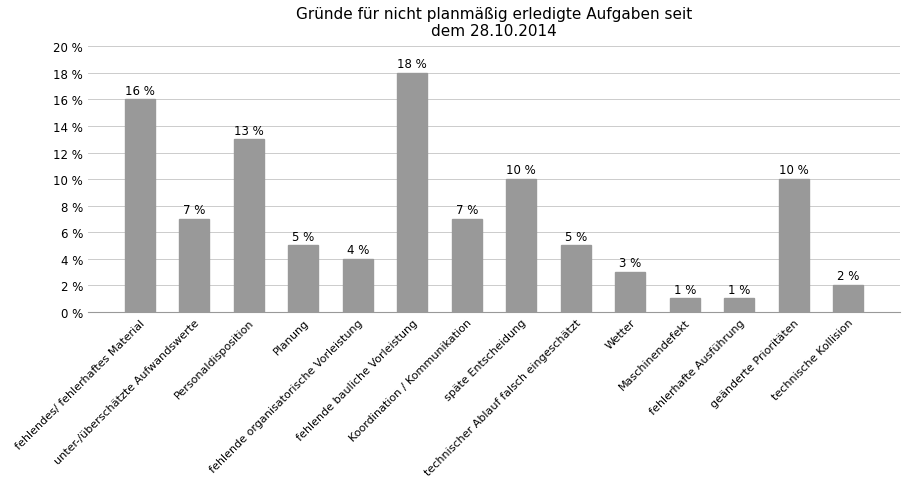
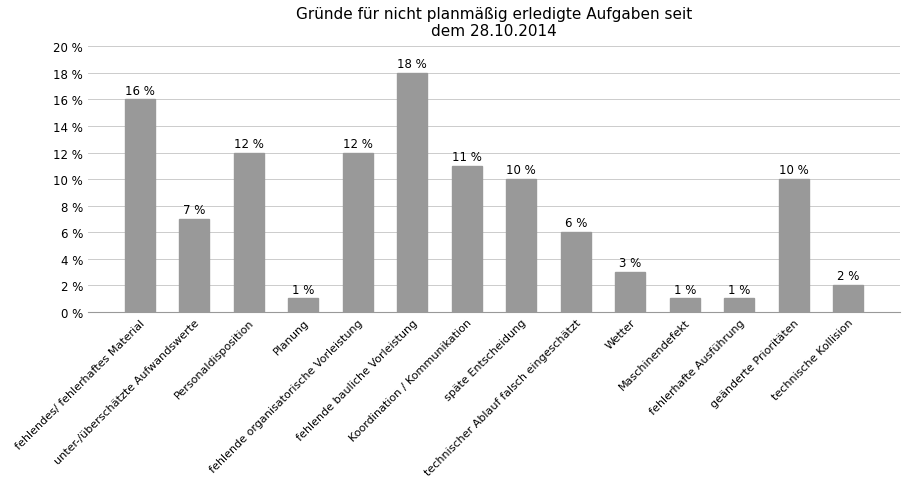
Personaldisposition: 13 -> 12
Planung: 5 -> 1
fehlende organisatorische Vorleistung: 4 -> 12
Koordination / Kommunikation: 7 -> 11
technischer Ablauf falsch eingeschätzt: 5 -> 6
